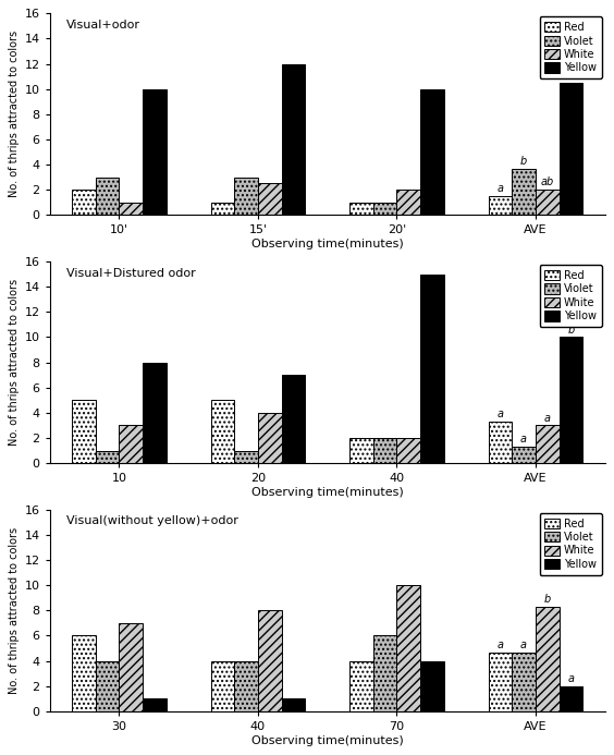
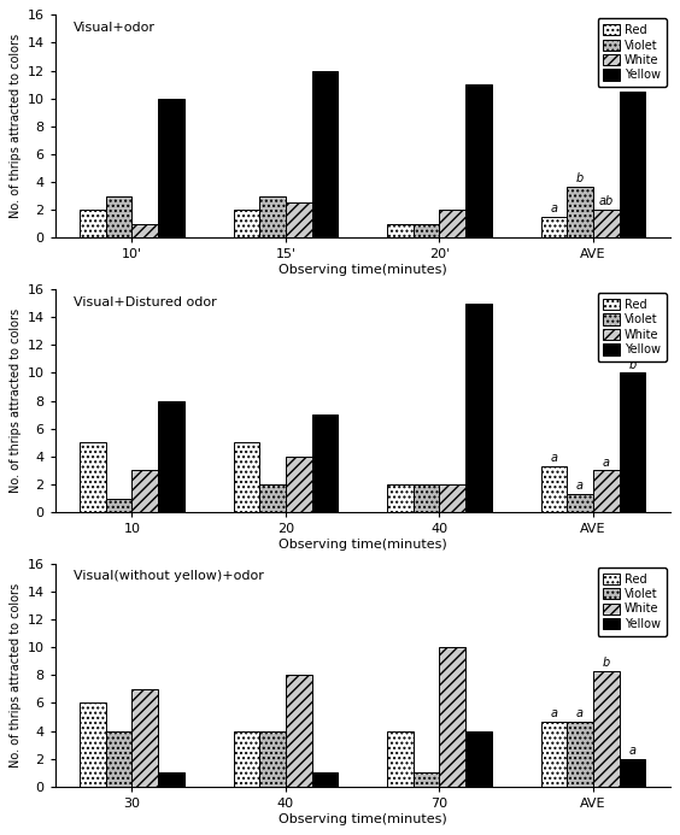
Red/15': 1.0 -> 2.0
Yellow/20': 10.0 -> 11.0
Violet/20: 1.0 -> 2.0
Violet/70: 6.0 -> 1.0
